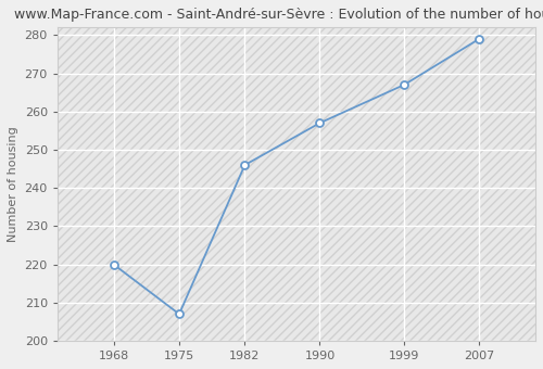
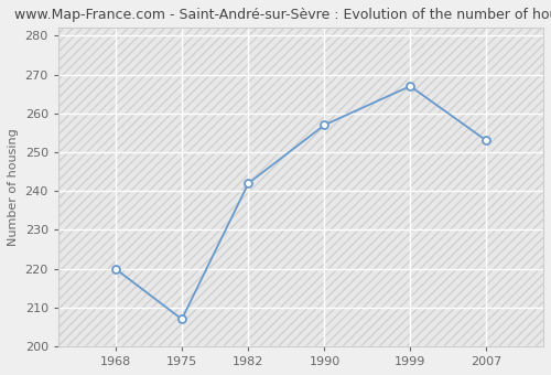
1982: 246 -> 242
2007: 279 -> 253
